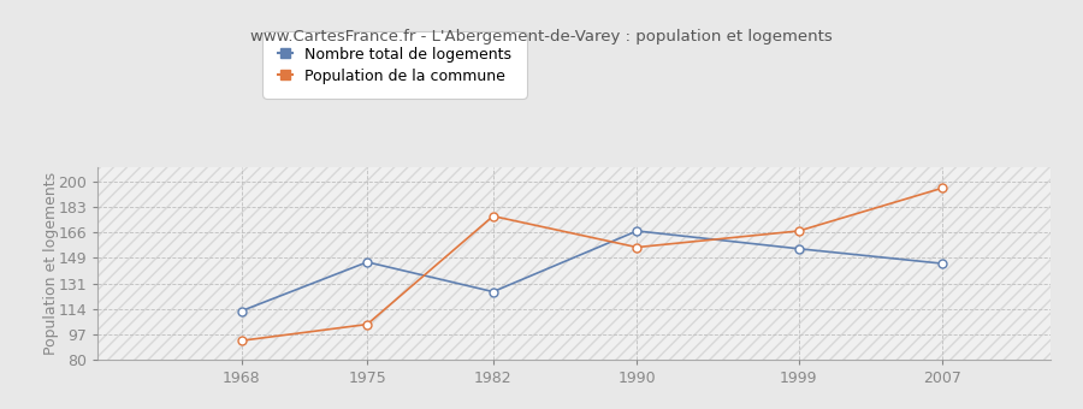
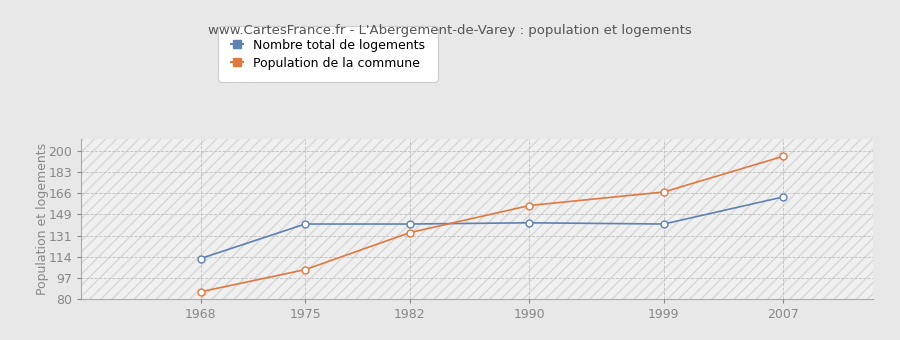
Population de la commune/1968: 93 -> 86
Nombre total de logements/1975: 146 -> 141
Nombre total de logements/1982: 126 -> 141
Population de la commune/1982: 177 -> 134
Nombre total de logements/1990: 167 -> 142
Nombre total de logements/1999: 155 -> 141
Nombre total de logements/2007: 145 -> 163
